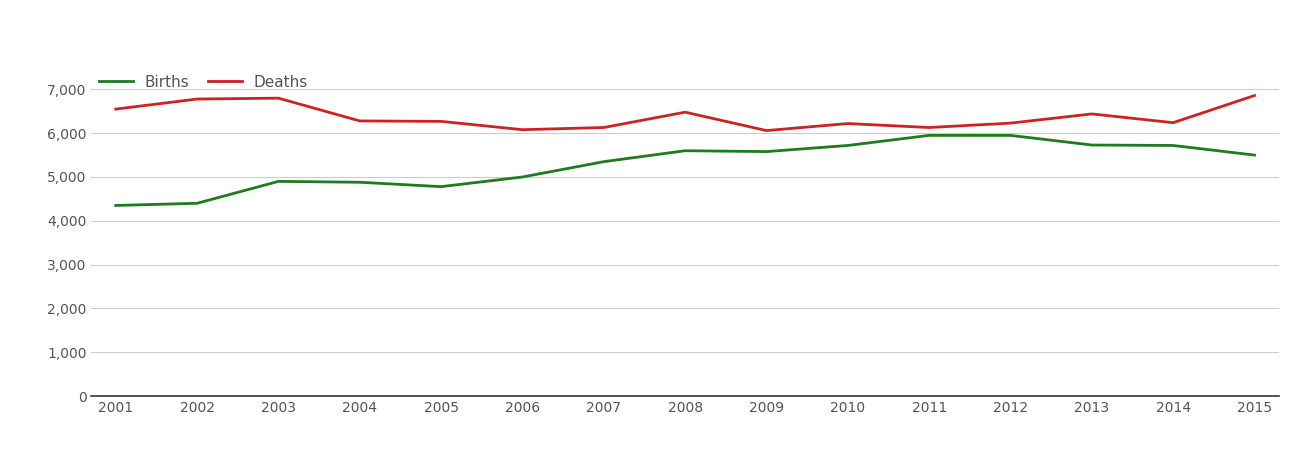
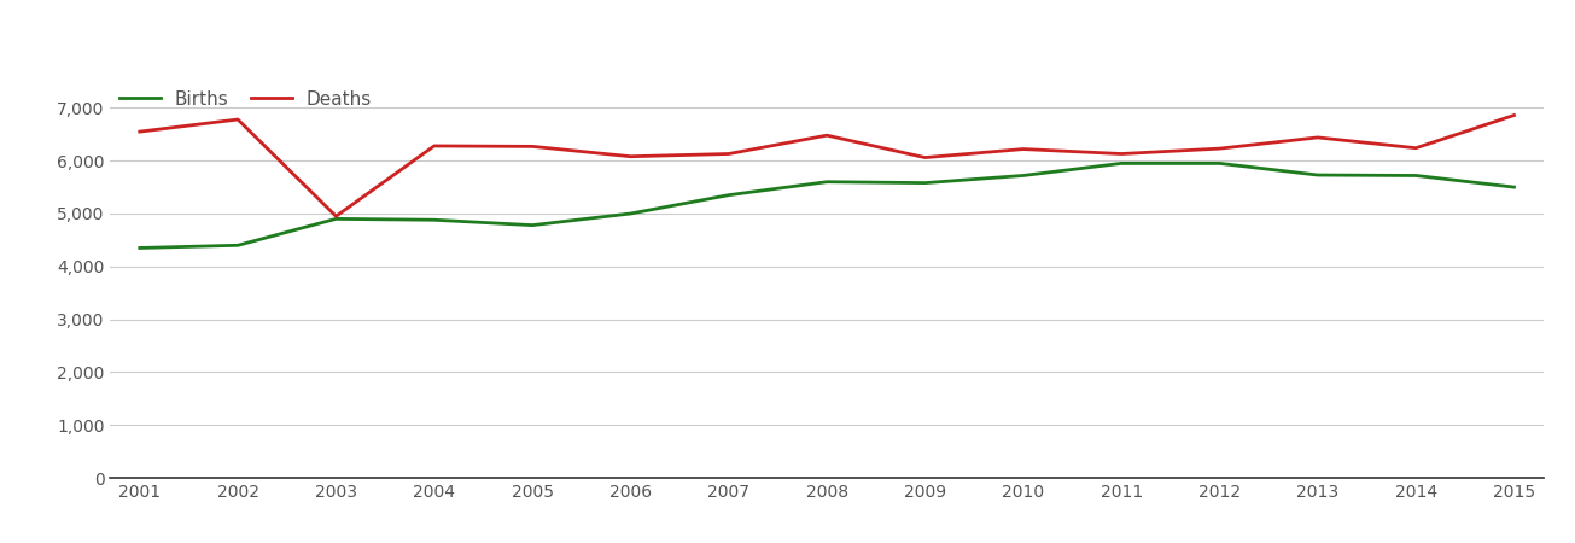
Deaths/2003: 6,800 -> 4,950
